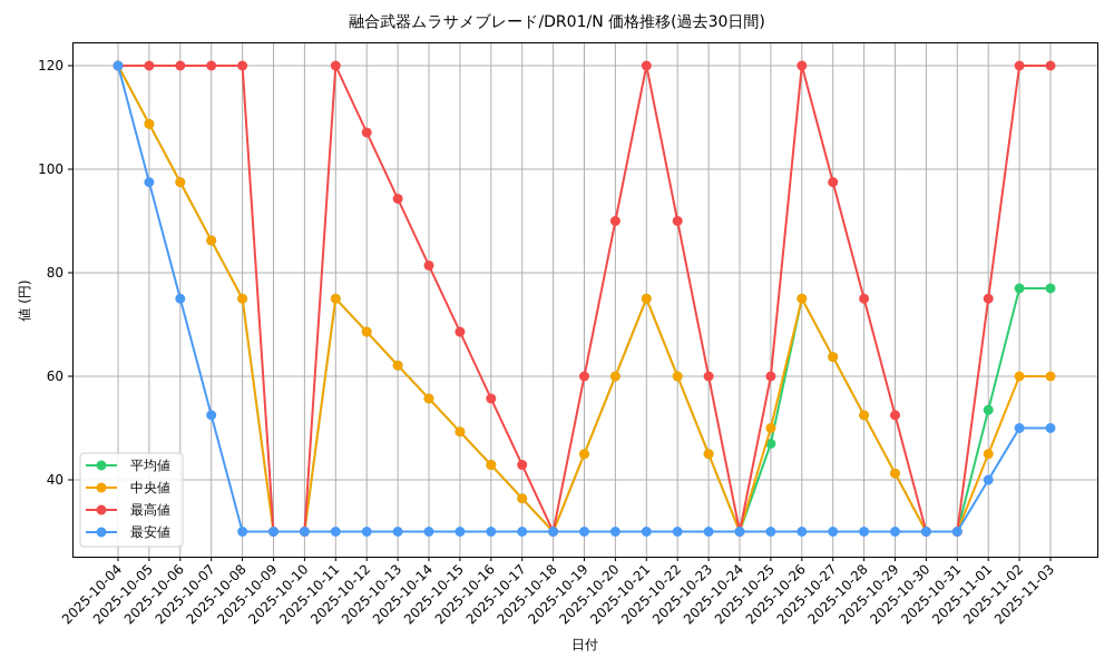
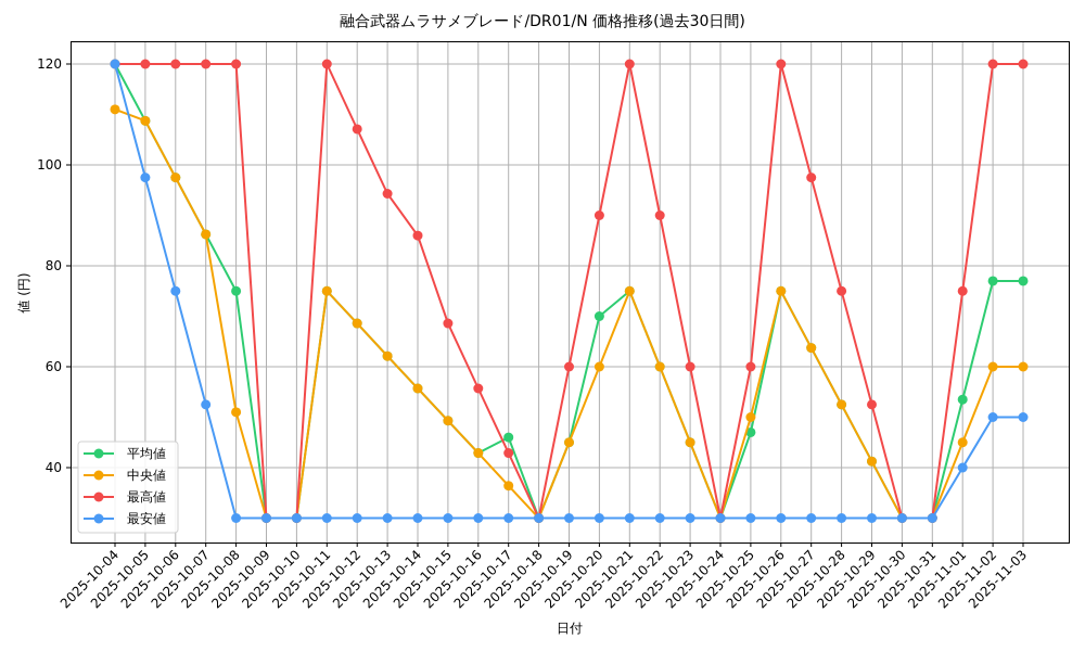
中央値/2025-10-04: 120 -> 111
中央値/2025-10-08: 75 -> 51
最高値/2025-10-14: 81 -> 86
平均値/2025-10-17: 36 -> 46
平均値/2025-10-20: 60 -> 70
